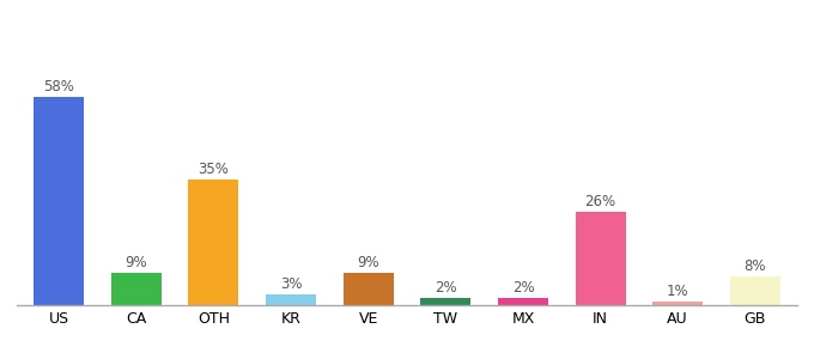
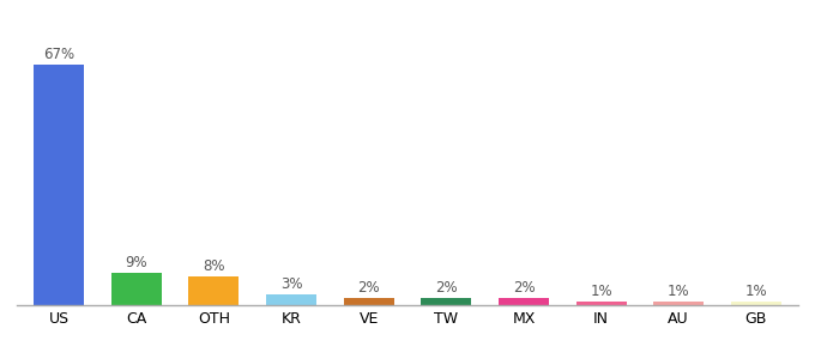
US: 58% -> 67%
OTH: 35% -> 8%
VE: 9% -> 2%
IN: 26% -> 1%
GB: 8% -> 1%
